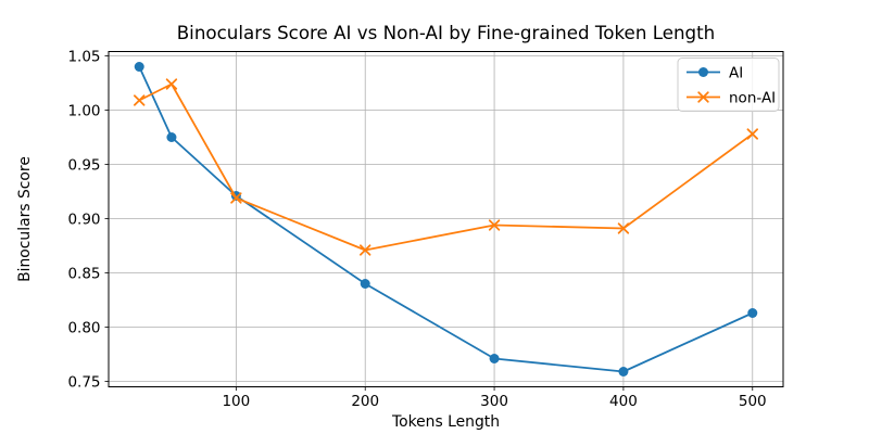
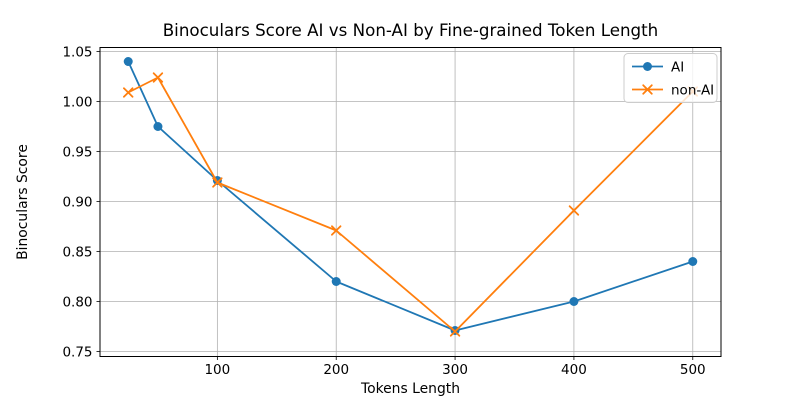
AI/200: 0.84 -> 0.82
non-AI/300: 0.89 -> 0.77
AI/400: 0.76 -> 0.80
AI/500: 0.81 -> 0.84
non-AI/500: 0.98 -> 1.01
